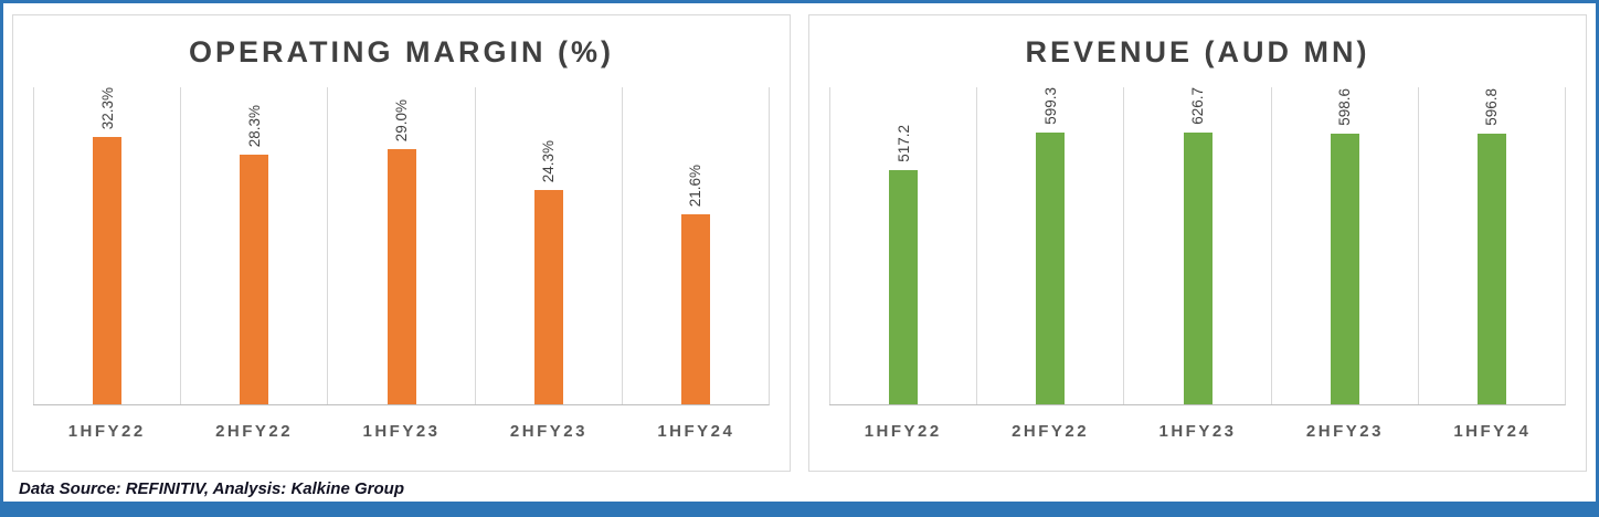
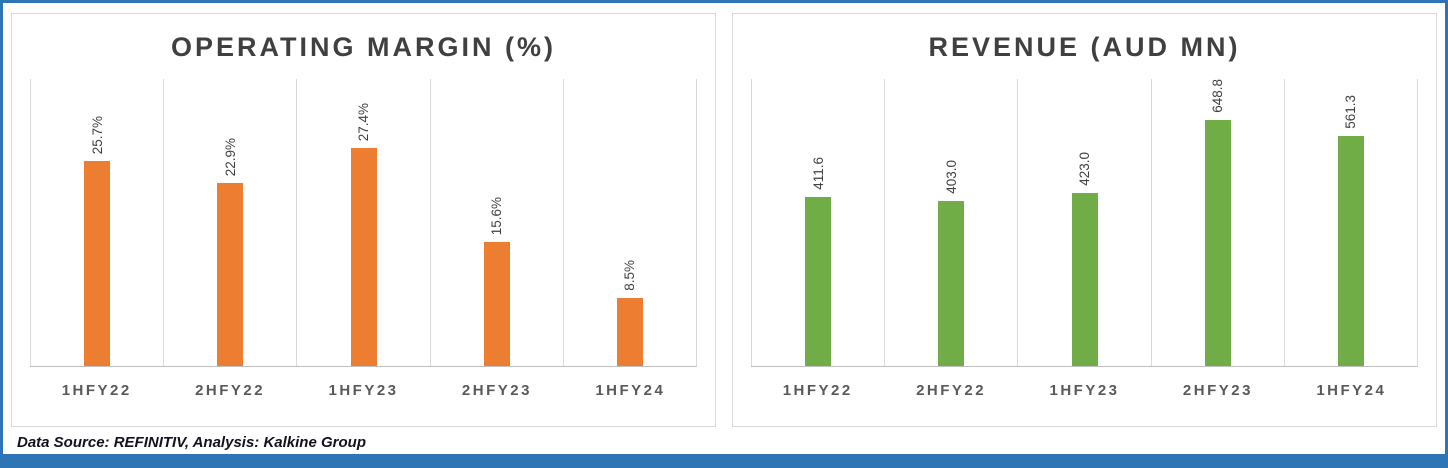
OPERATING MARGIN (%)/1HFY22: 32.3% -> 25.7%
OPERATING MARGIN (%)/2HFY22: 28.3% -> 22.9%
OPERATING MARGIN (%)/1HFY23: 29.0% -> 27.4%
OPERATING MARGIN (%)/2HFY23: 24.3% -> 15.6%
OPERATING MARGIN (%)/1HFY24: 21.6% -> 8.5%
REVENUE (AUD MN)/1HFY22: 517.2 -> 411.6
REVENUE (AUD MN)/2HFY22: 599.3 -> 403.0
REVENUE (AUD MN)/1HFY23: 626.7 -> 423.0
REVENUE (AUD MN)/2HFY23: 598.6 -> 648.8
REVENUE (AUD MN)/1HFY24: 596.8 -> 561.3
